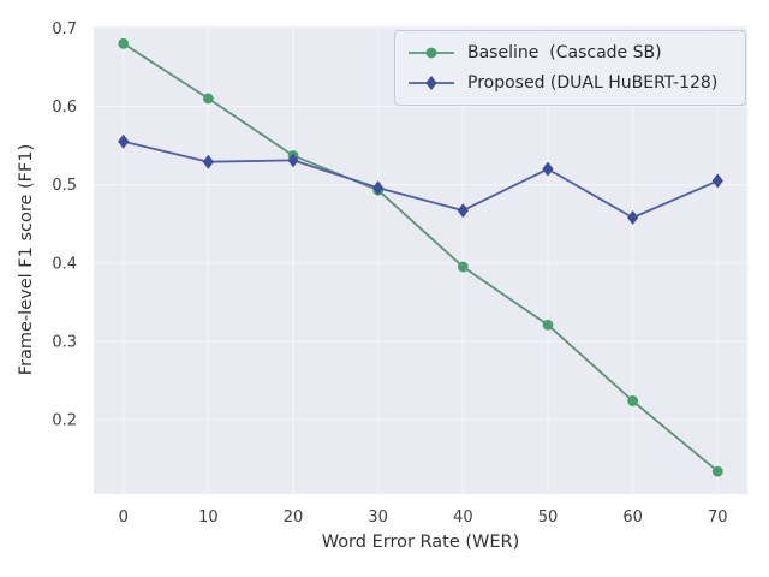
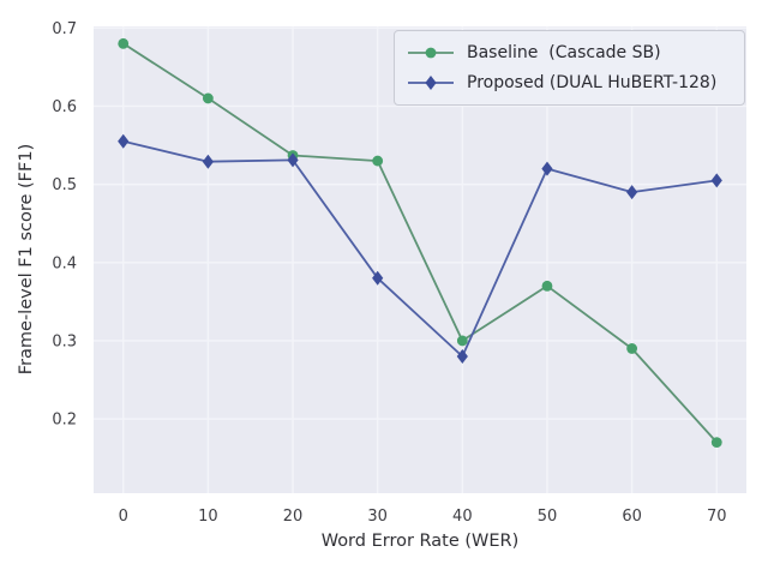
Baseline (Cascade SB)/30: 0.49 -> 0.53
Proposed (DUAL HuBERT-128)/30: 0.50 -> 0.38
Baseline (Cascade SB)/40: 0.40 -> 0.30
Proposed (DUAL HuBERT-128)/40: 0.47 -> 0.28
Baseline (Cascade SB)/50: 0.32 -> 0.37
Baseline (Cascade SB)/60: 0.22 -> 0.29
Proposed (DUAL HuBERT-128)/60: 0.46 -> 0.49
Baseline (Cascade SB)/70: 0.13 -> 0.17
